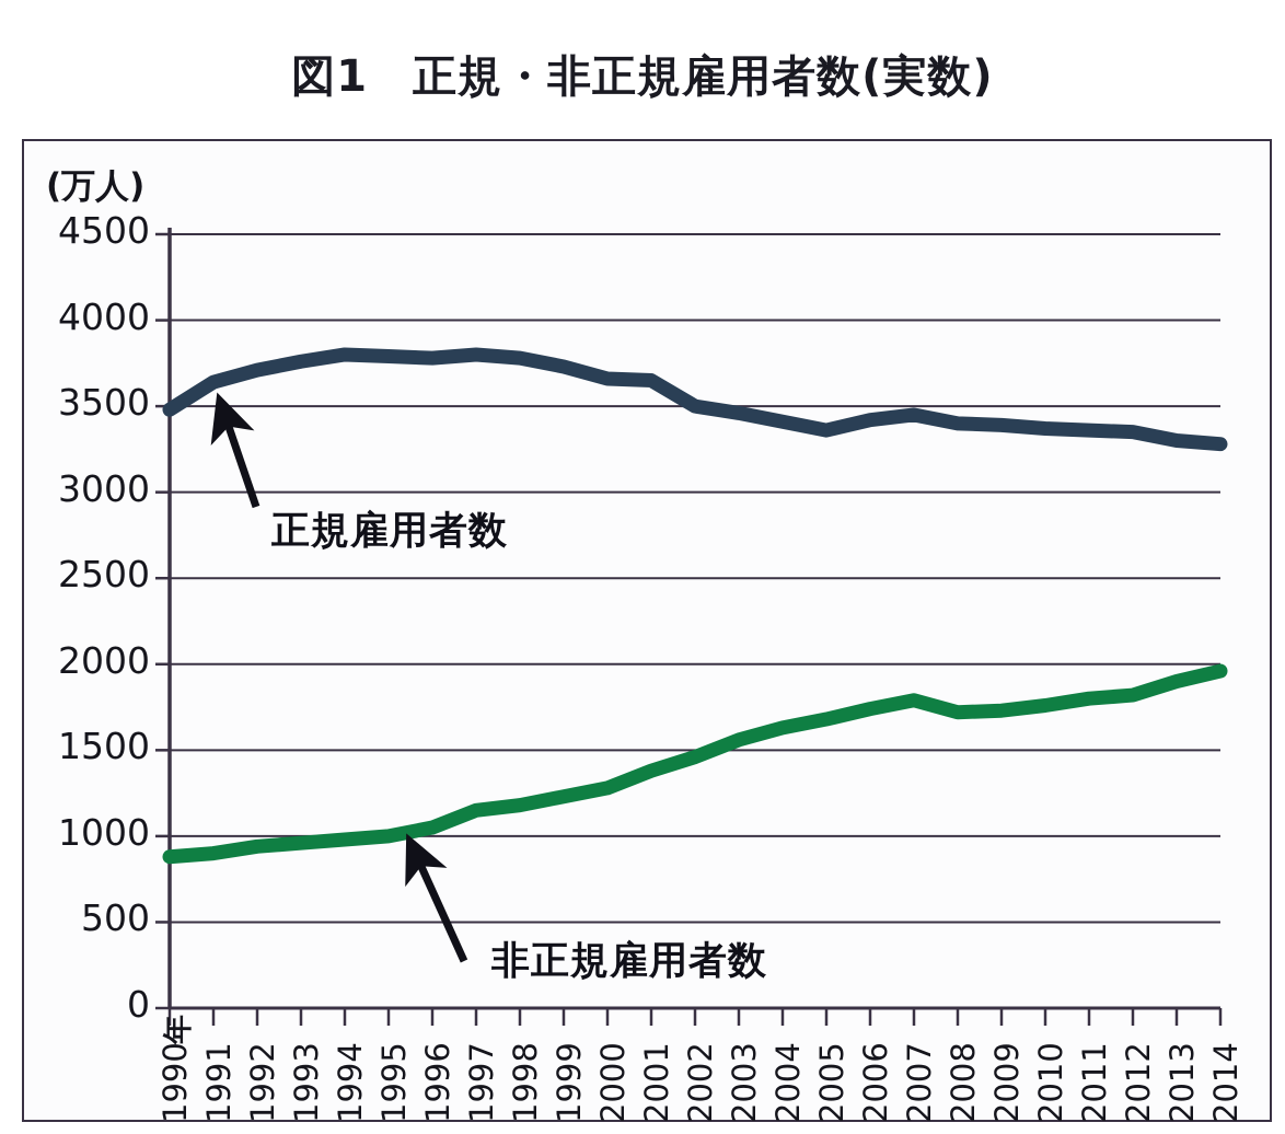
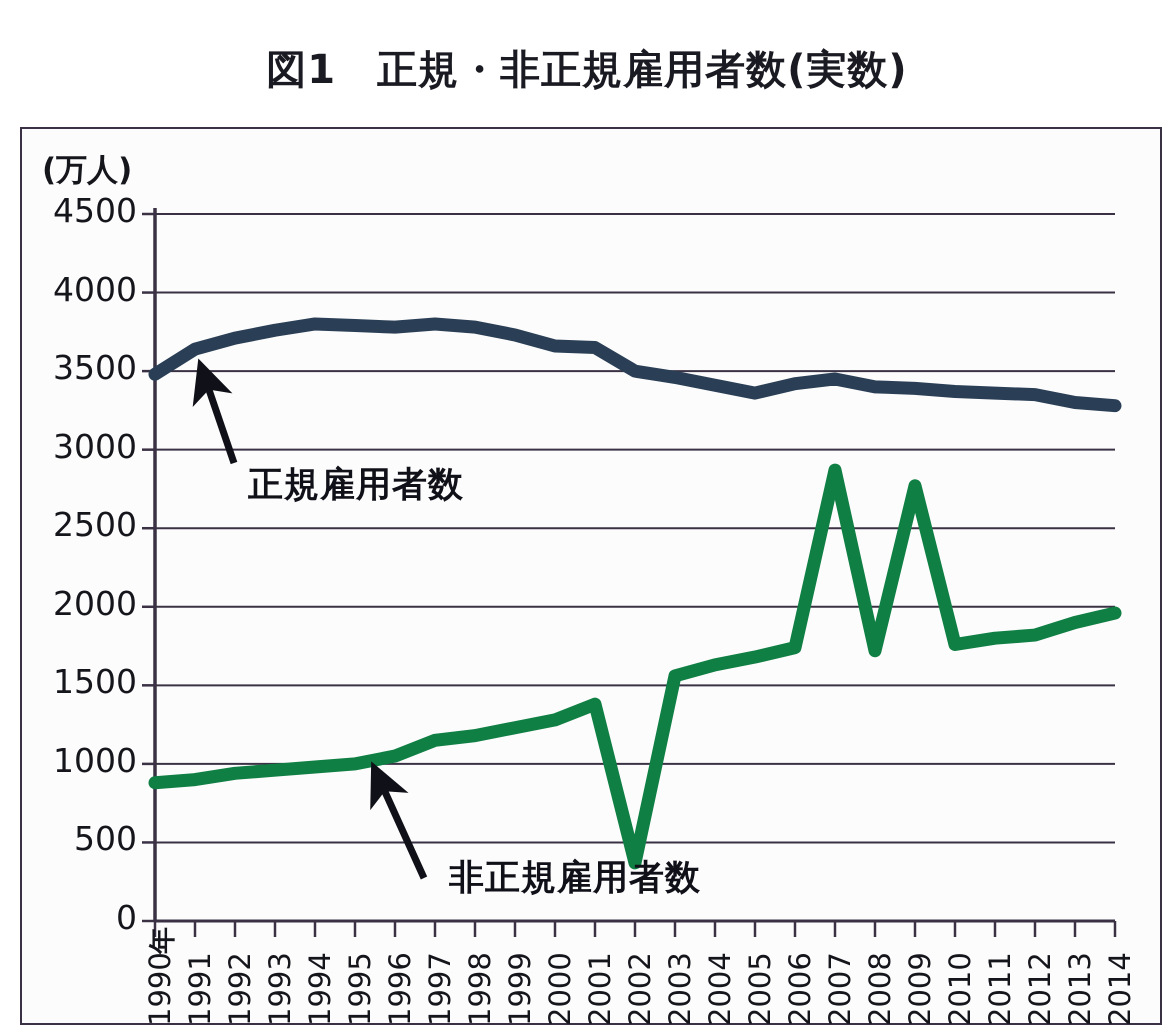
非正規雇用者数/2002: 1460 -> 370
非正規雇用者数/2007: 1790 -> 2870
非正規雇用者数/2009: 1730 -> 2770
